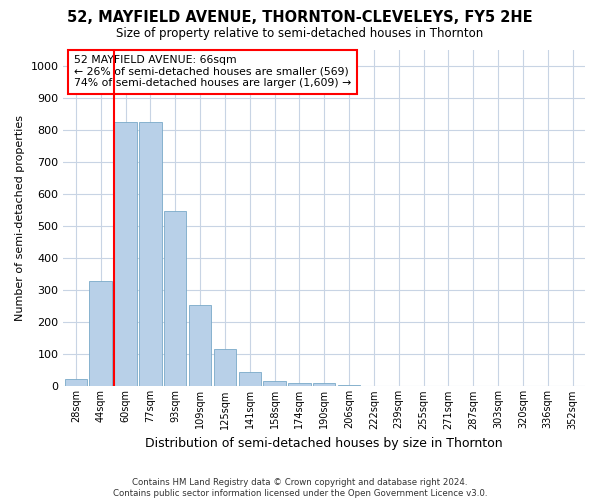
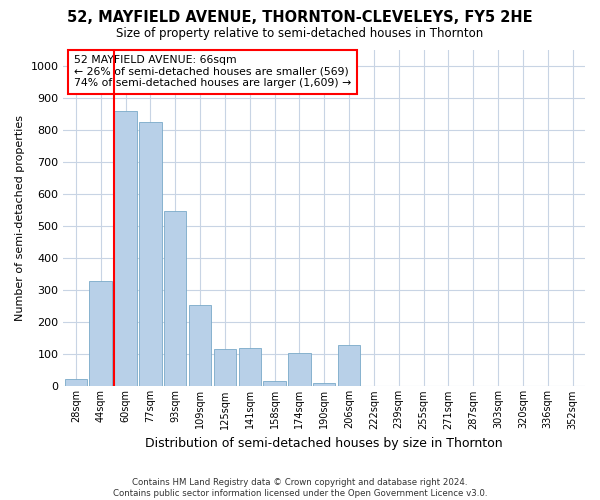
60sqm: 825 -> 860
141sqm: 44 -> 120
174sqm: 12 -> 105
206sqm: 5 -> 130
